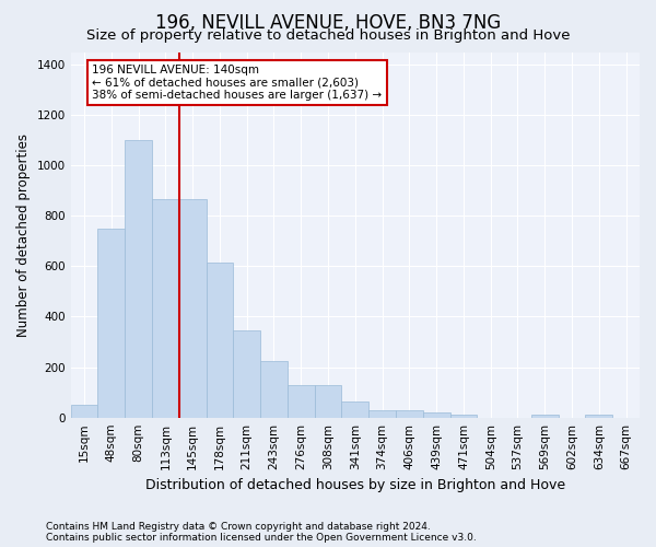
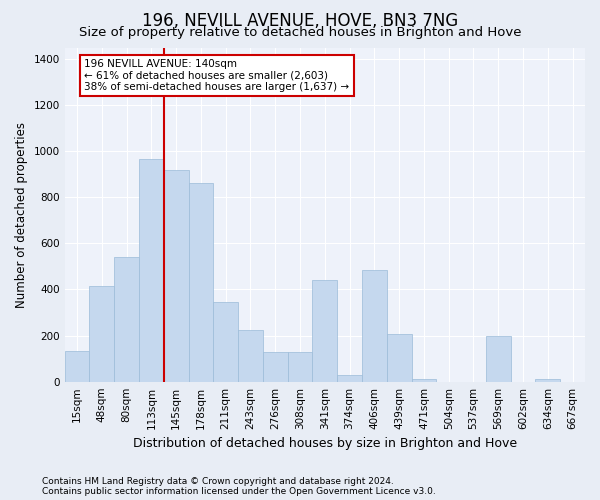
15sqm: 50 -> 135
48sqm: 750 -> 415
80sqm: 1100 -> 540
113sqm: 865 -> 965
145sqm: 865 -> 920
178sqm: 615 -> 860
341sqm: 65 -> 440
406sqm: 30 -> 485
439sqm: 20 -> 205
569sqm: 10 -> 200
